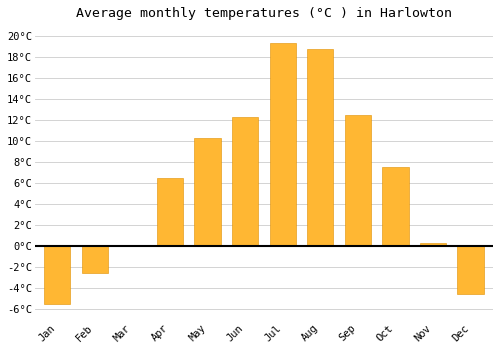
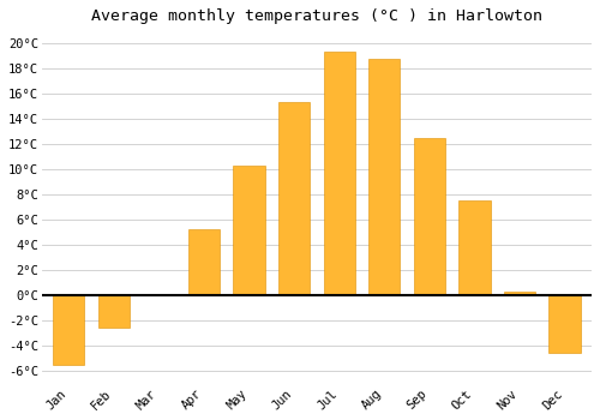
Apr: 6.5°C -> 5.3°C
Jun: 12.3°C -> 15.3°C
